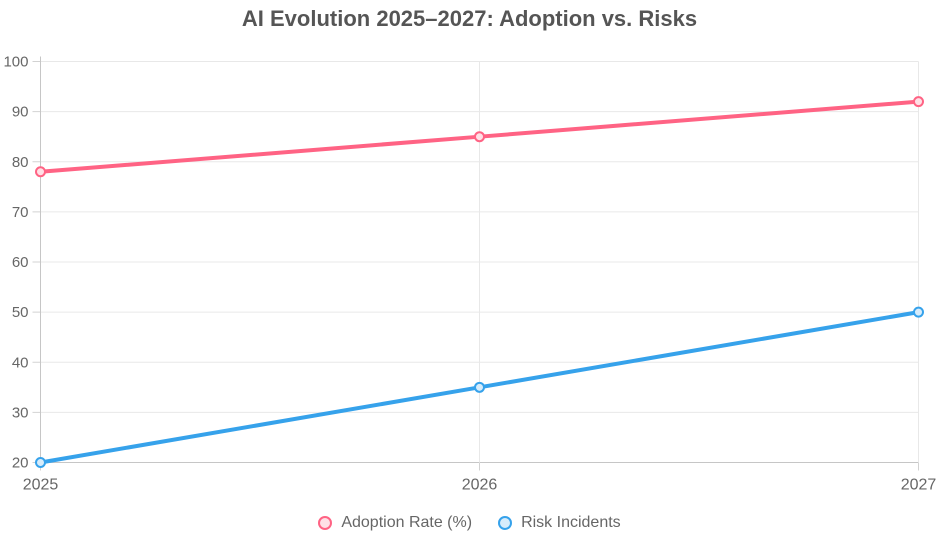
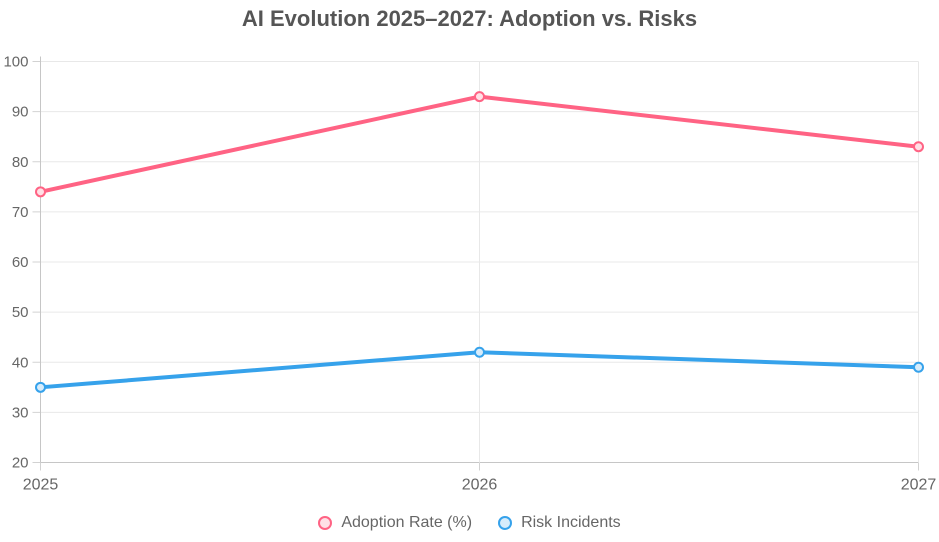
Adoption Rate (%)/2025: 78 -> 74
Risk Incidents/2025: 20 -> 35
Adoption Rate (%)/2026: 85 -> 93
Risk Incidents/2026: 35 -> 42
Adoption Rate (%)/2027: 92 -> 83
Risk Incidents/2027: 50 -> 39
